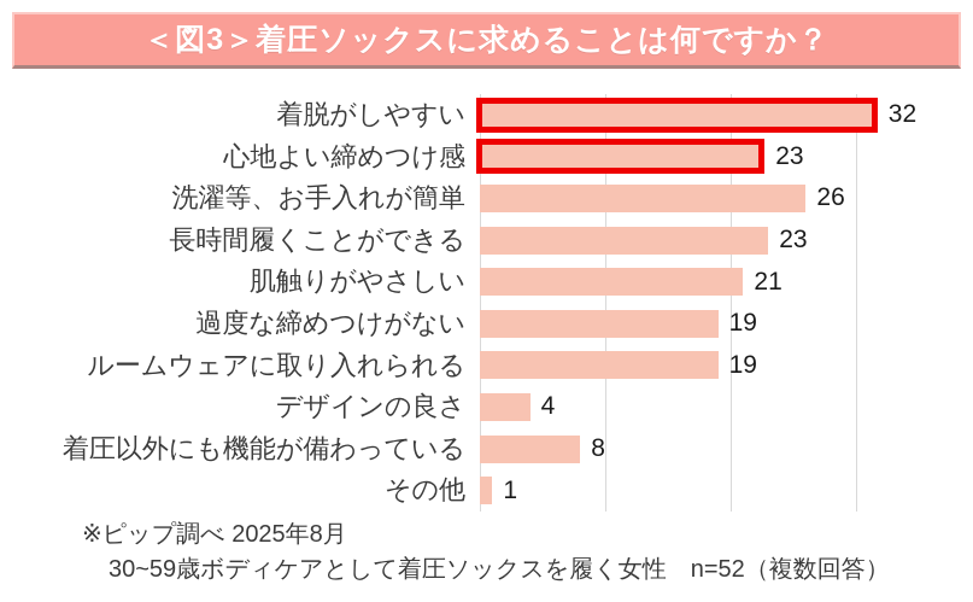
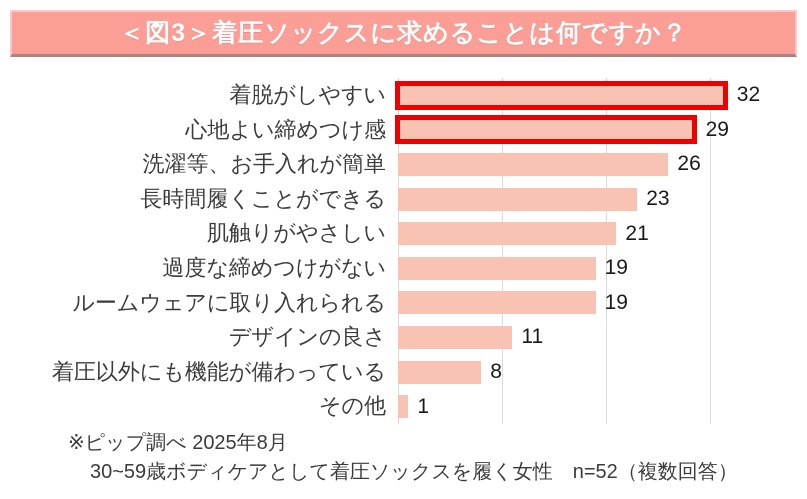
心地よい締めつけ感: 23 -> 29
デザインの良さ: 4 -> 11
